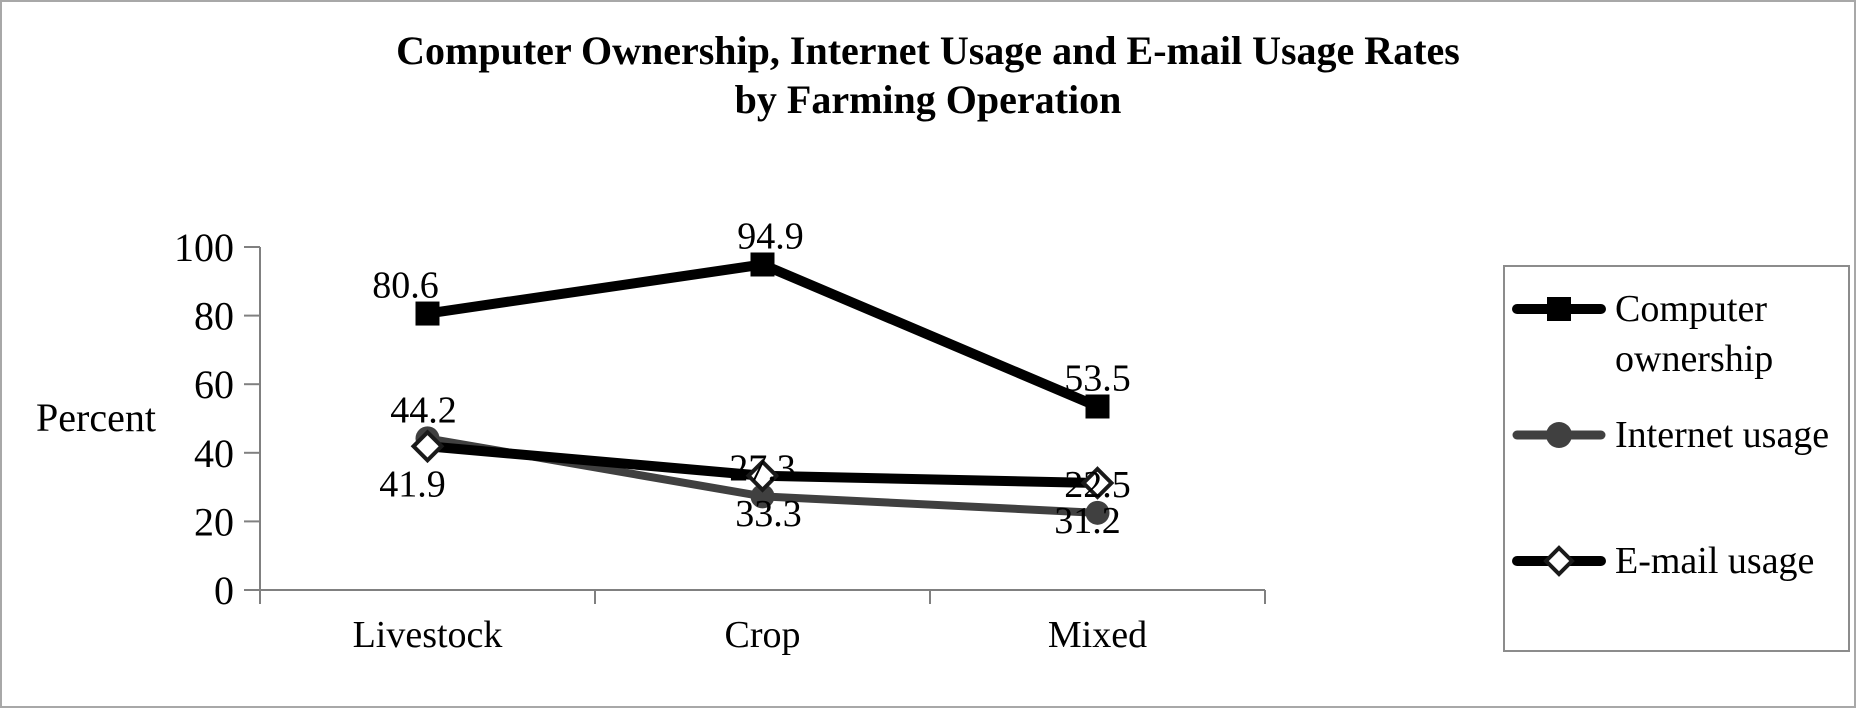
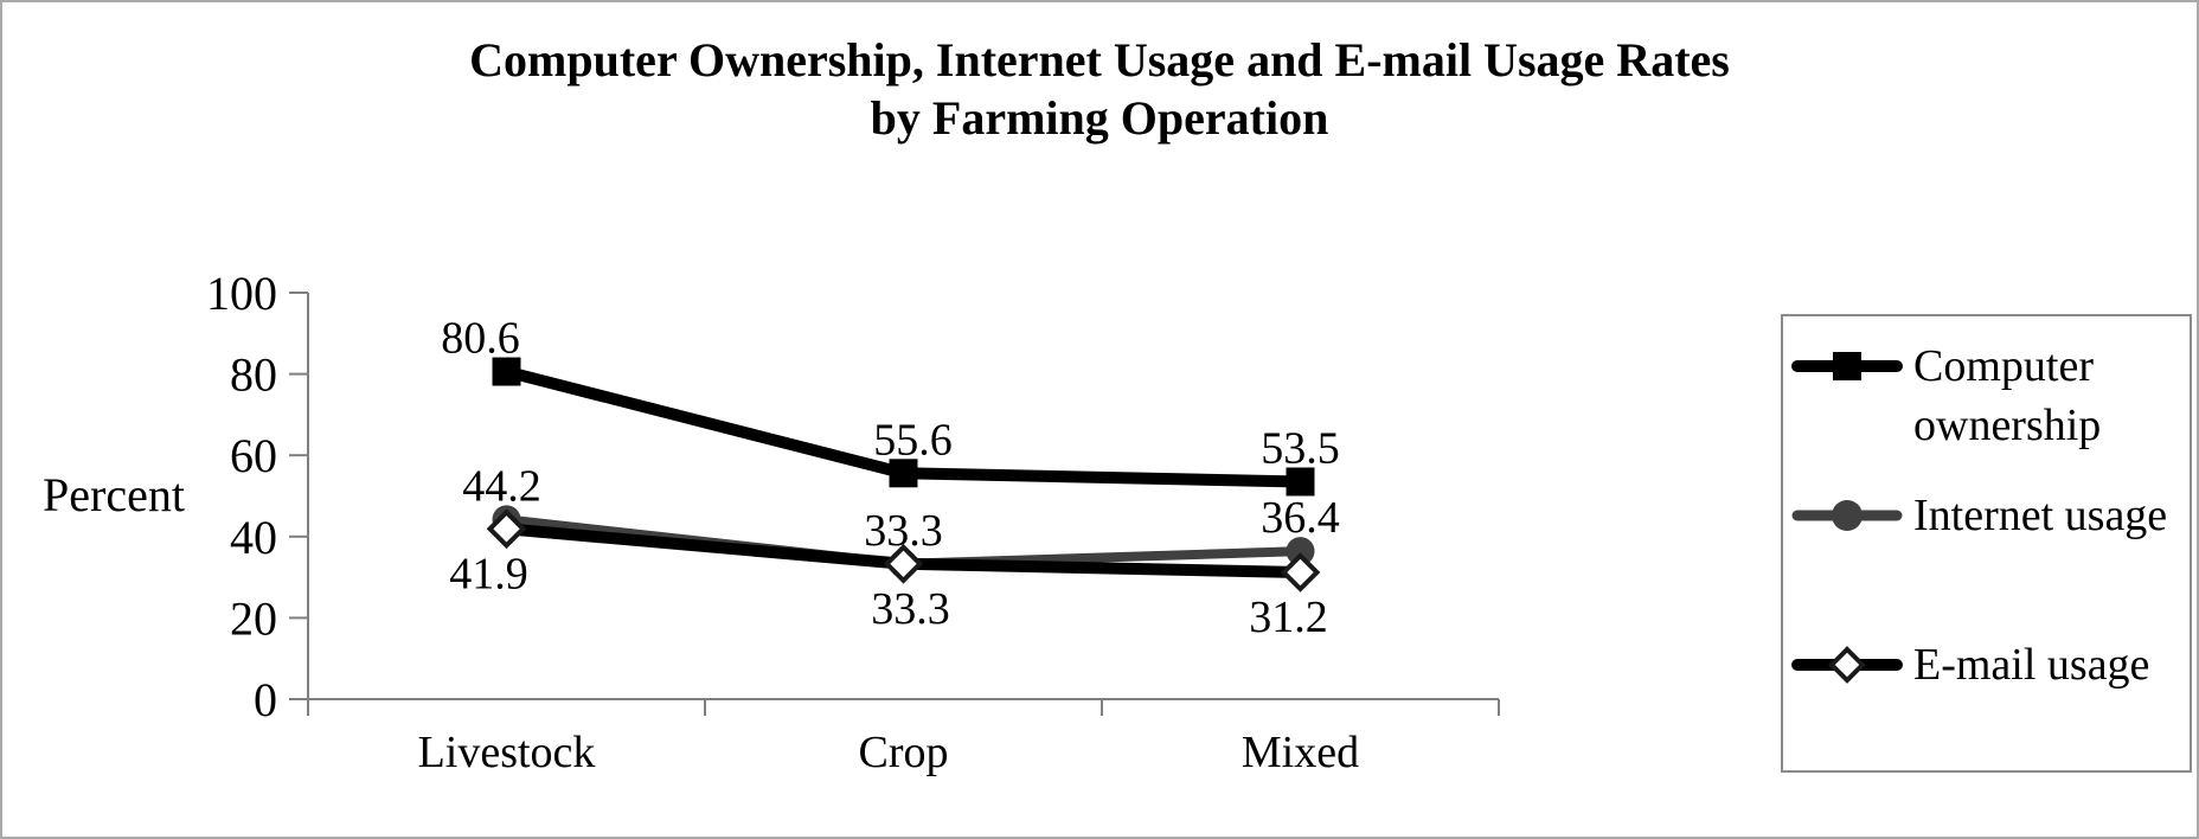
Computer ownership/Crop: 94.9 -> 55.6
Internet usage/Crop: 27.3 -> 33.3
Internet usage/Mixed: 22.5 -> 36.4
